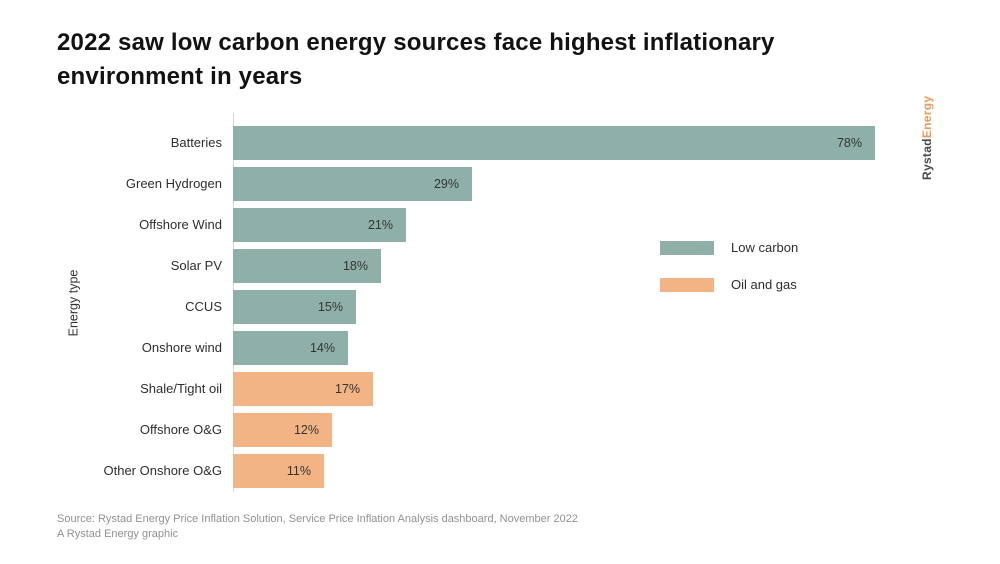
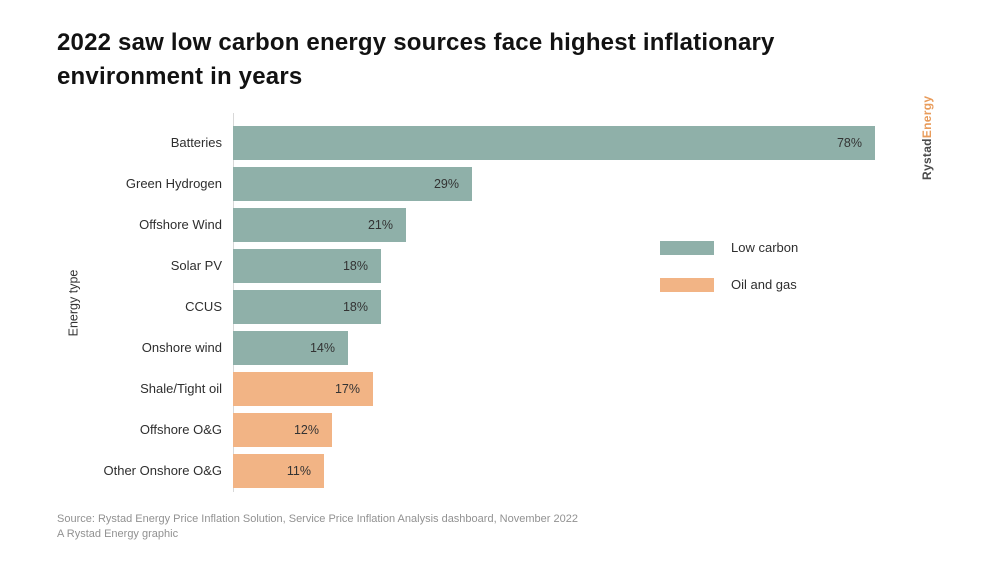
CCUS: 15% -> 18%
